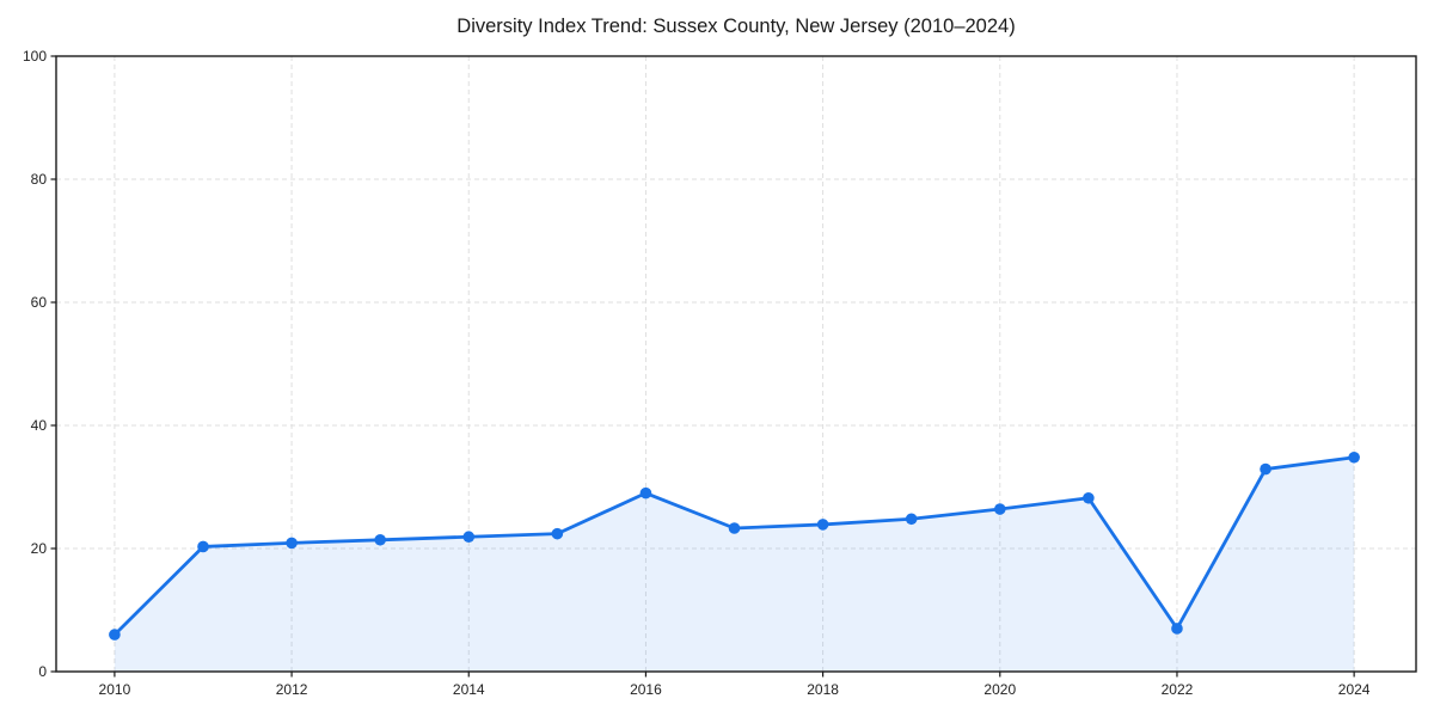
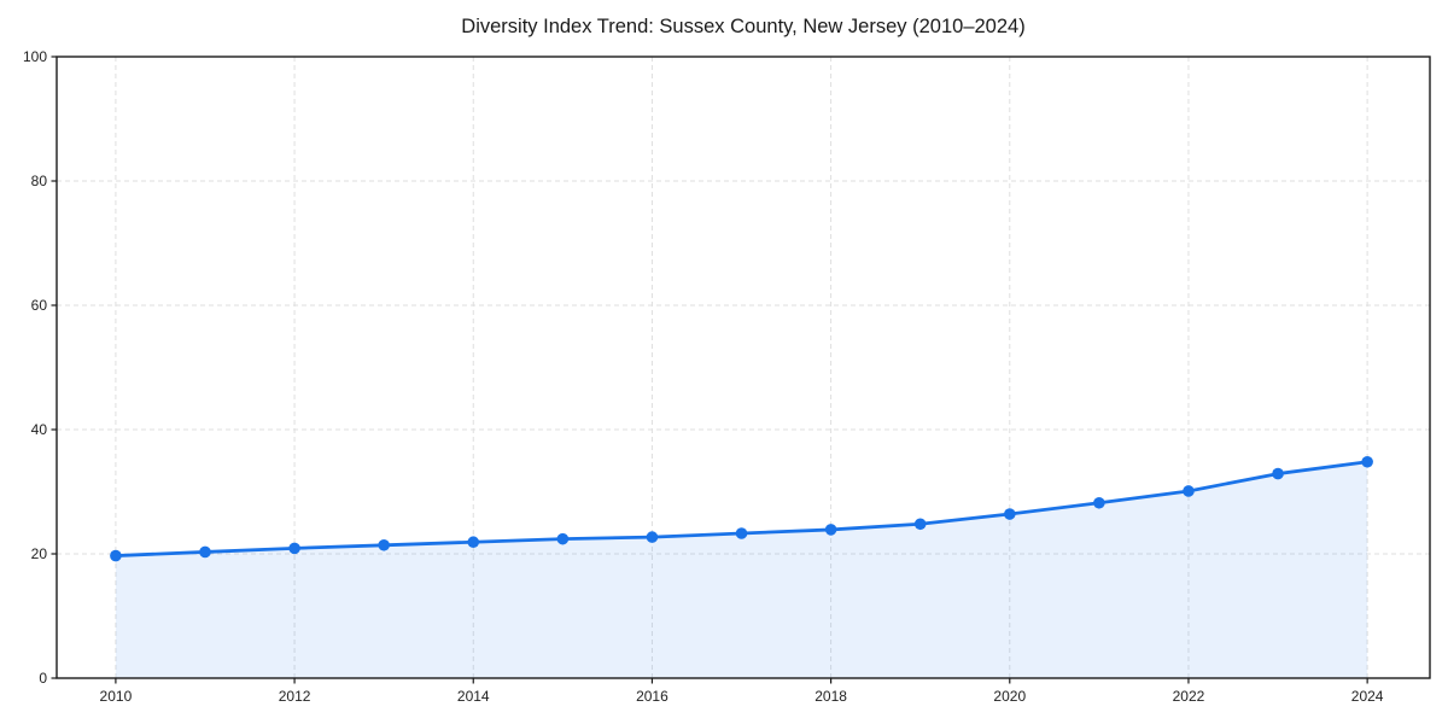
2010: 6 -> 20
2016: 29 -> 23
2022: 7 -> 30
